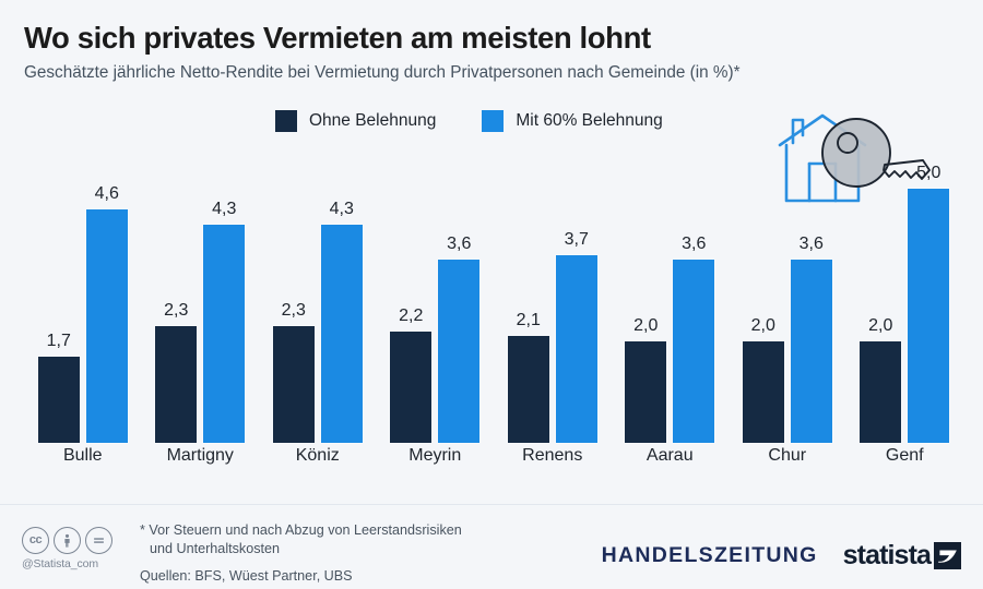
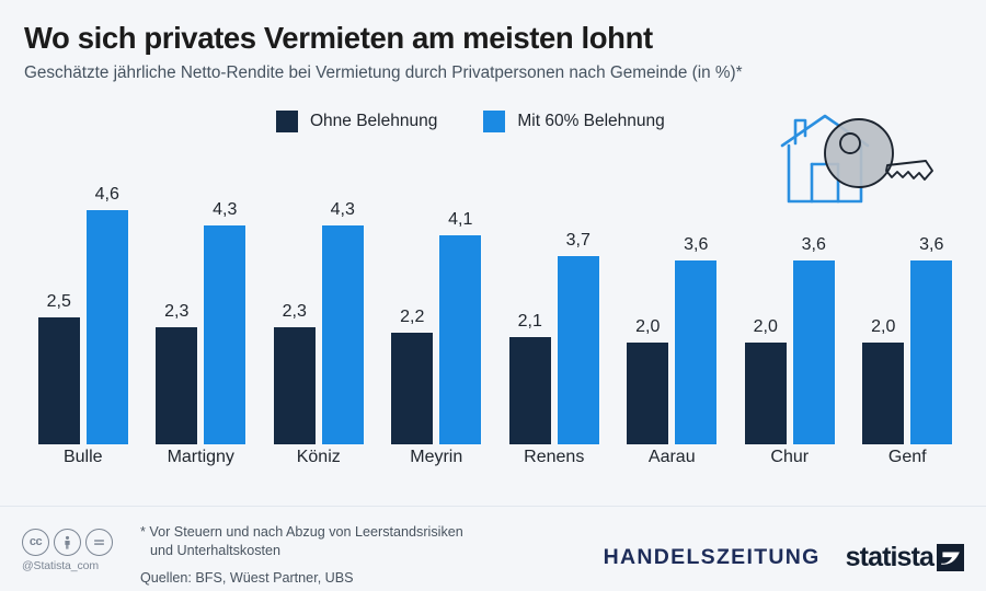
Ohne Belehnung/Bulle: 1,7 -> 2,5
Mit 60% Belehnung/Meyrin: 3,6 -> 4,1
Mit 60% Belehnung/Genf: 5,0 -> 3,6
